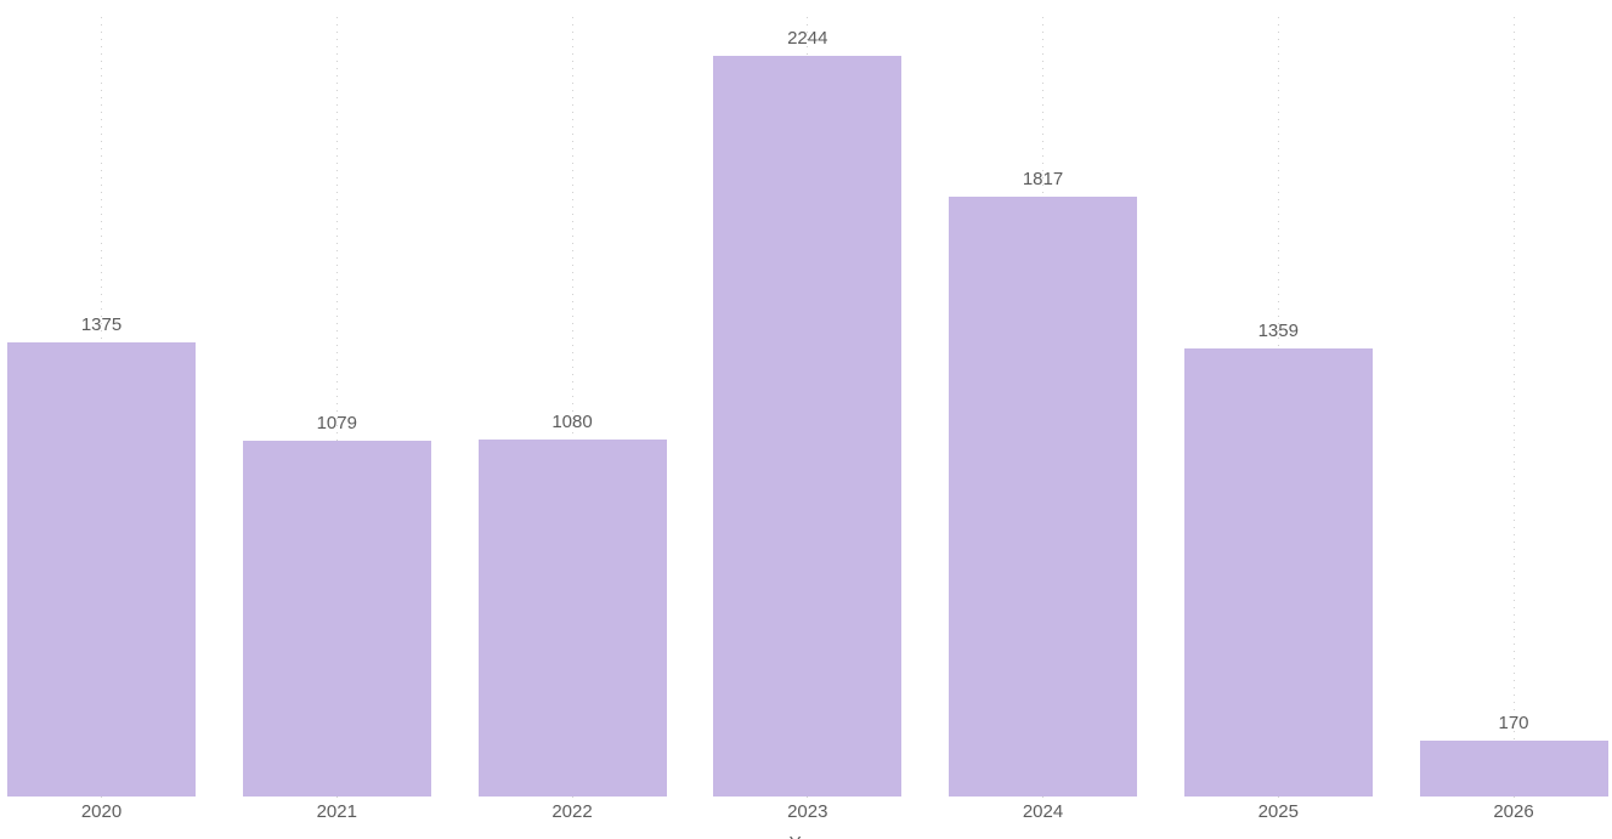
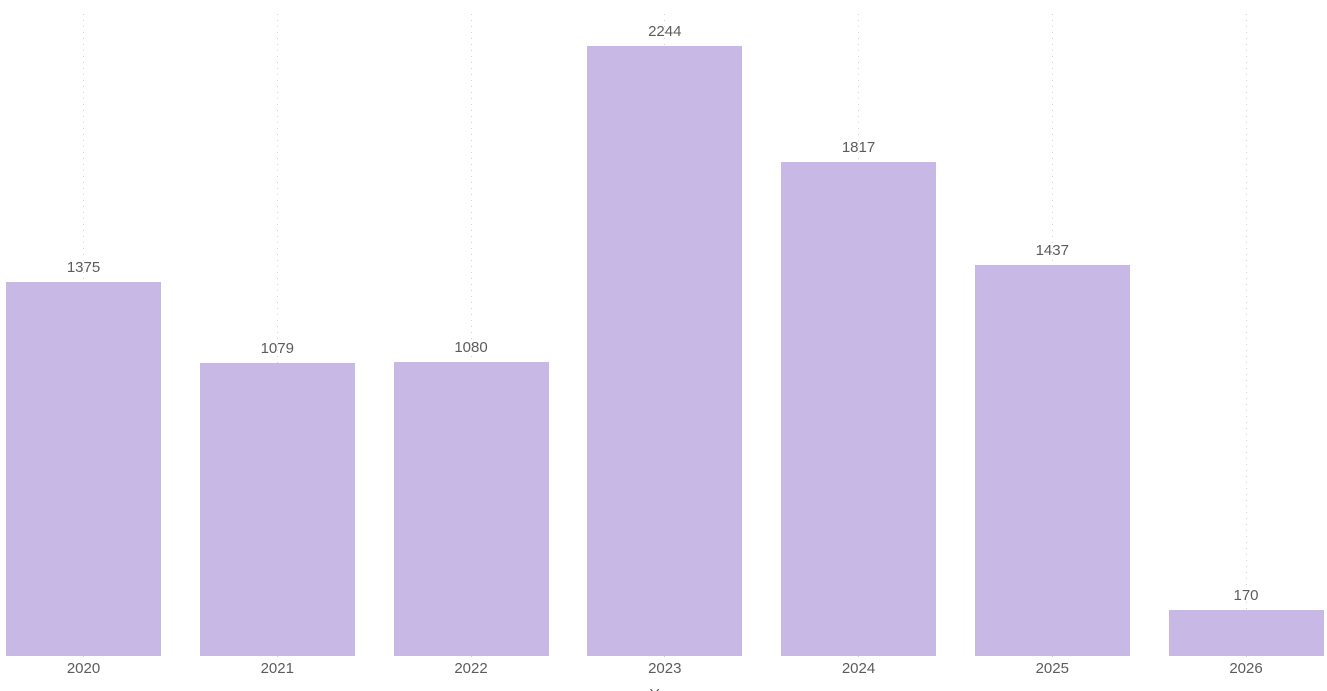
2025: 1359 -> 1437
